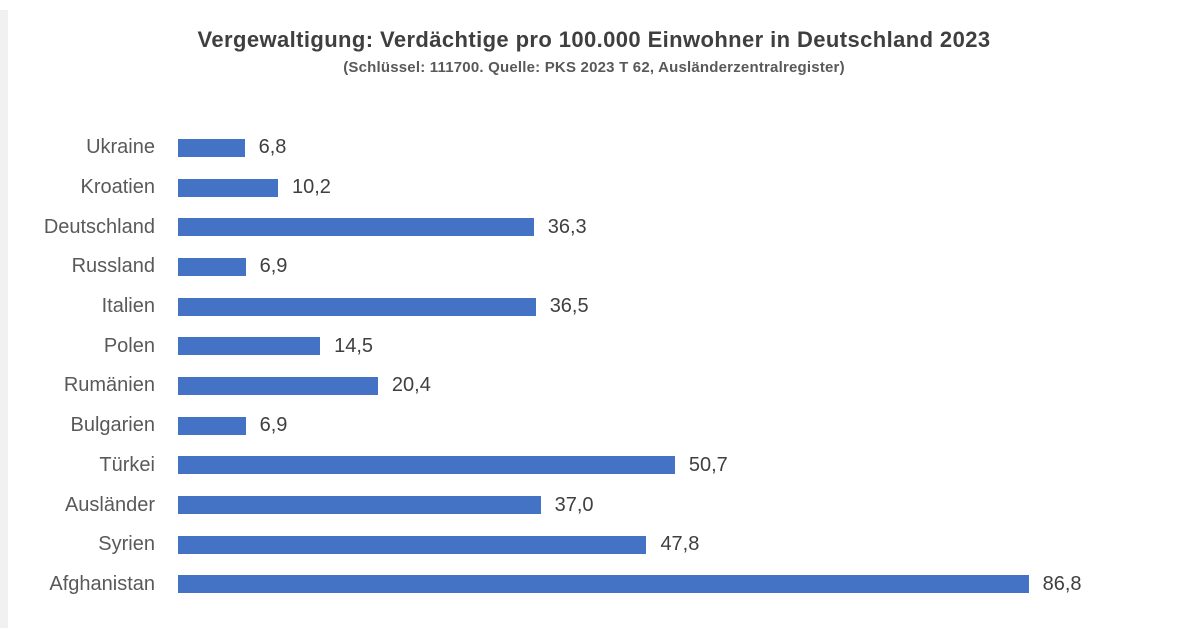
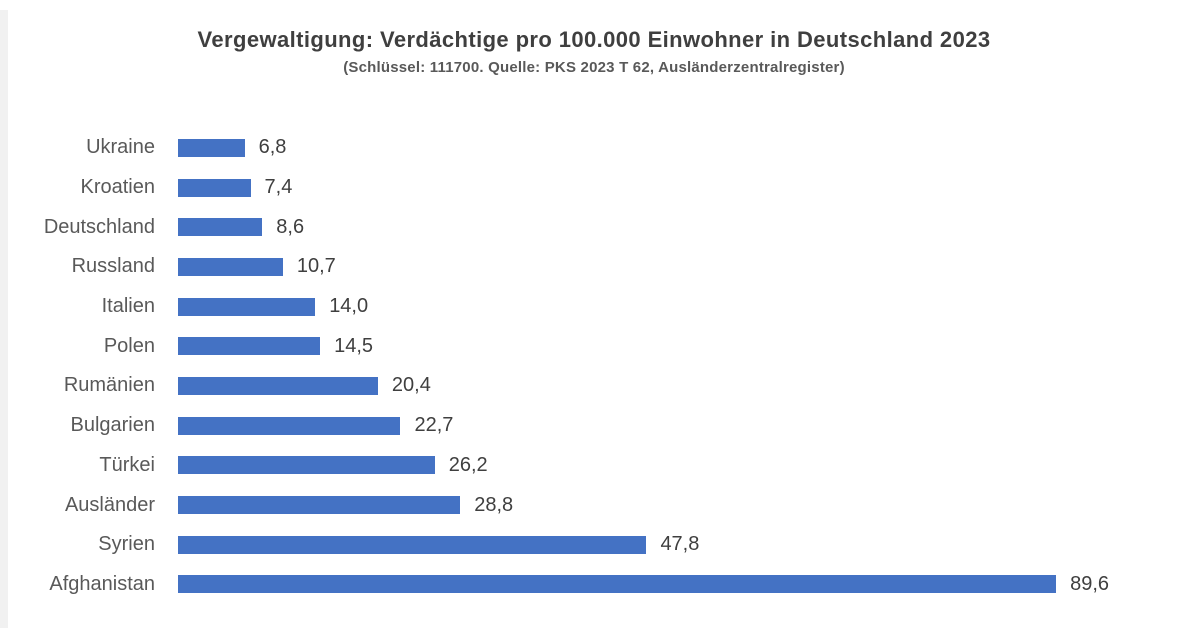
Kroatien: 10,2 -> 7,4
Deutschland: 36,3 -> 8,6
Russland: 6,9 -> 10,7
Italien: 36,5 -> 14,0
Bulgarien: 6,9 -> 22,7
Türkei: 50,7 -> 26,2
Ausländer: 37,0 -> 28,8
Afghanistan: 86,8 -> 89,6
